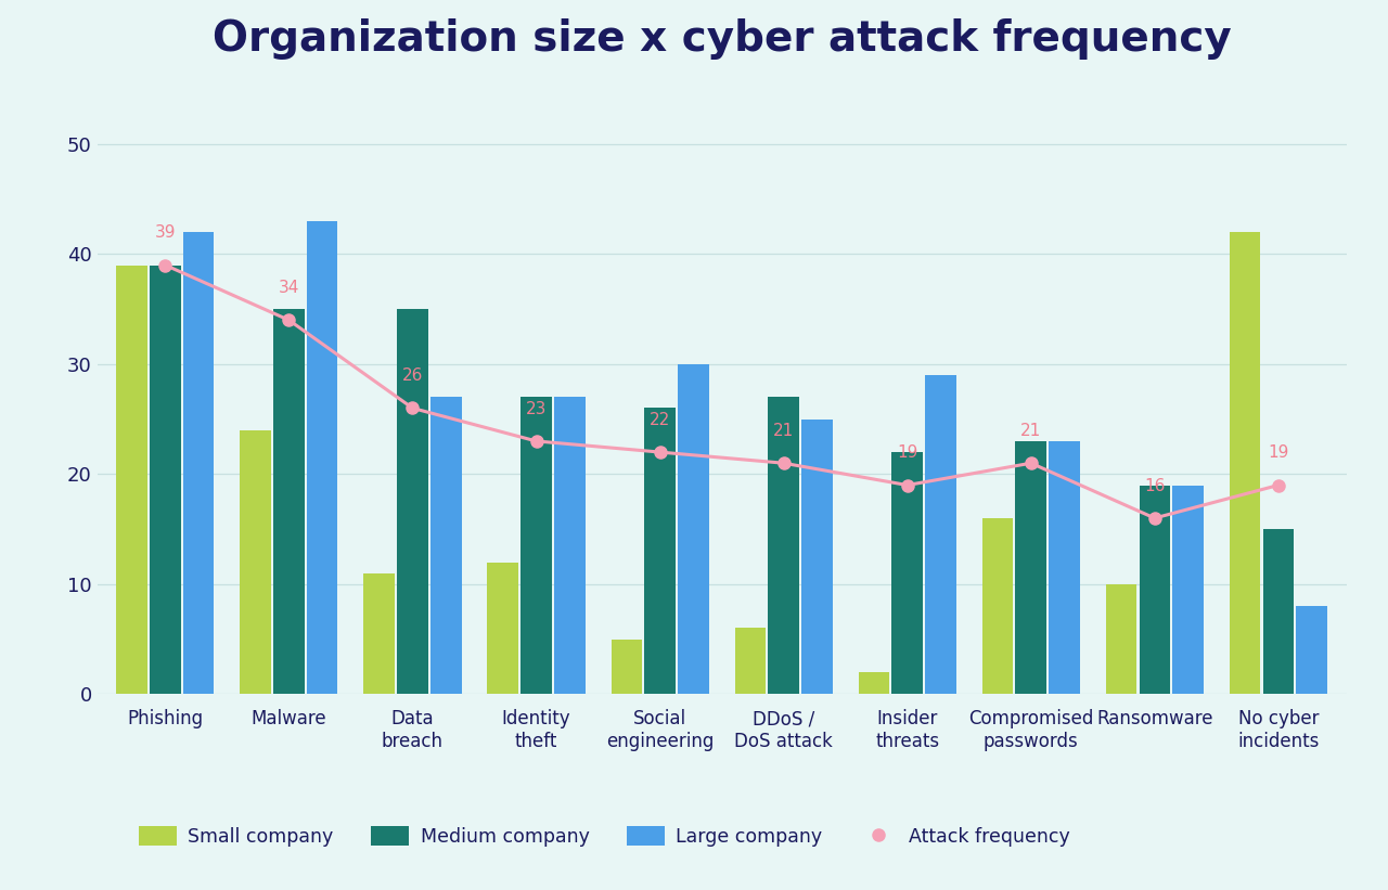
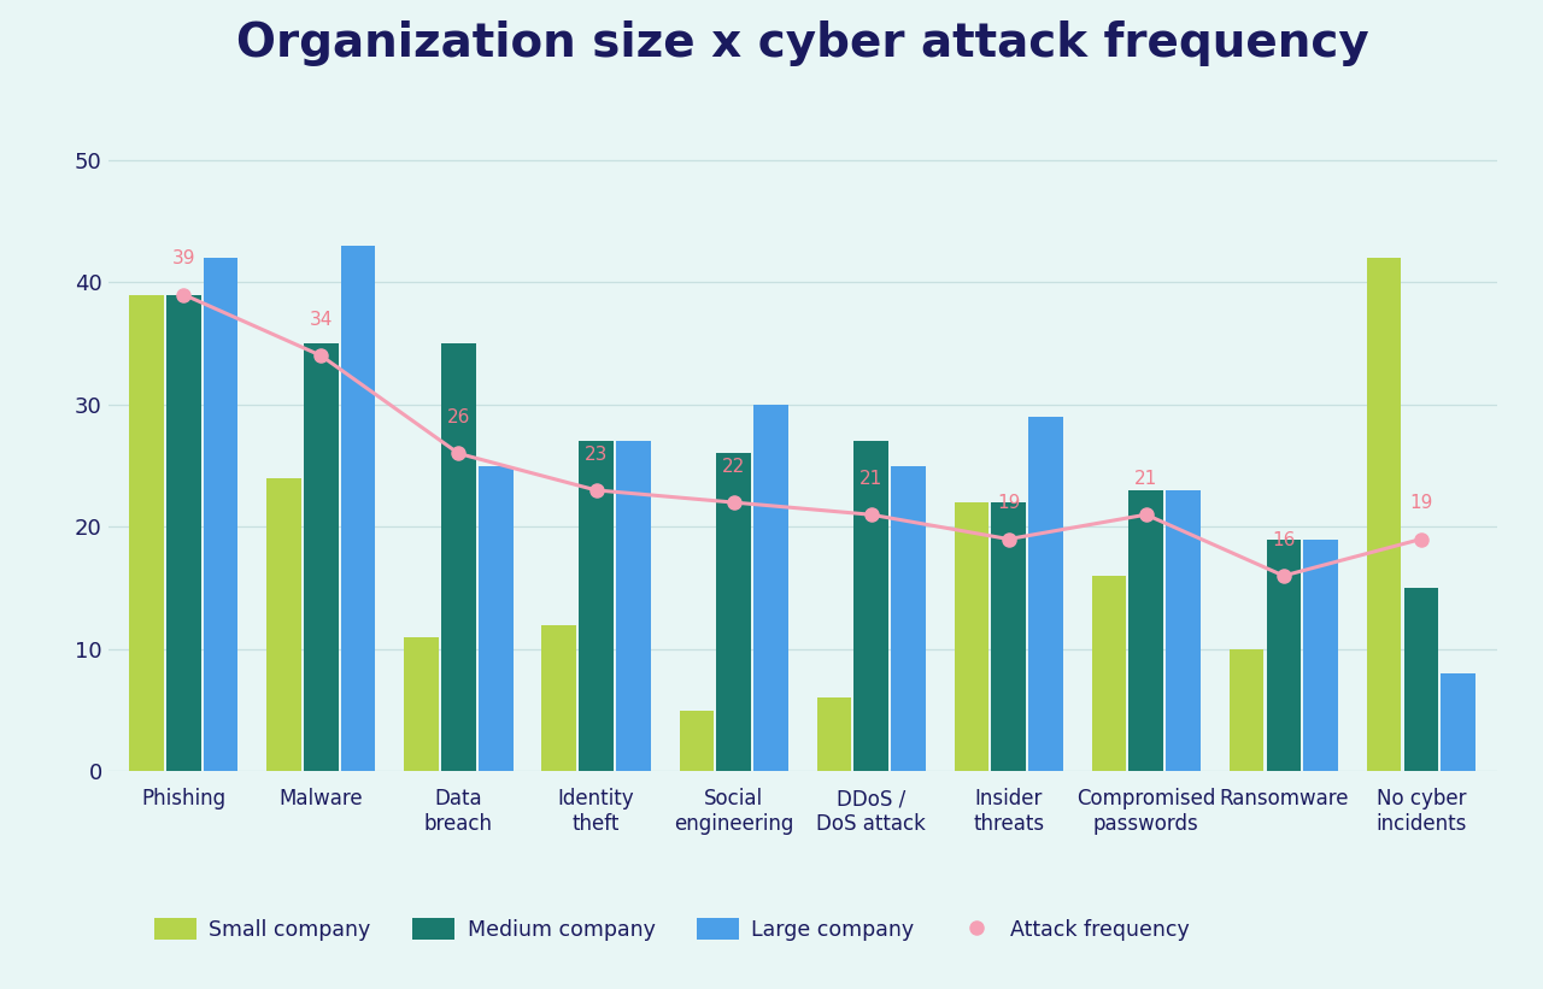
Large company/Data breach: 27 -> 25
Small company/Insider threats: 2 -> 22
